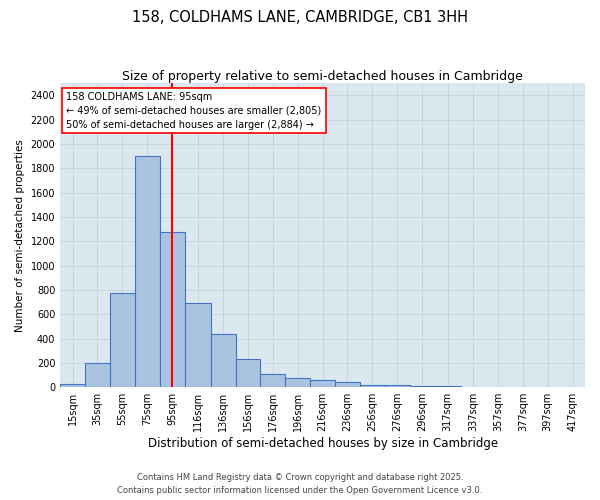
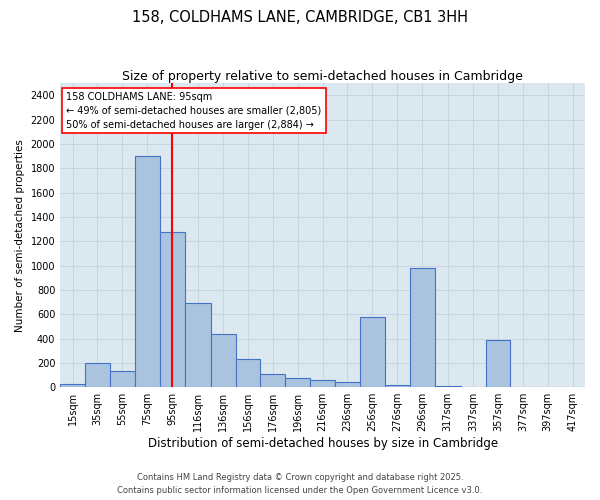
55sqm: 780 -> 130
256sqm: 20 -> 580
296sqm: 10 -> 980
357sqm: 0 -> 390
